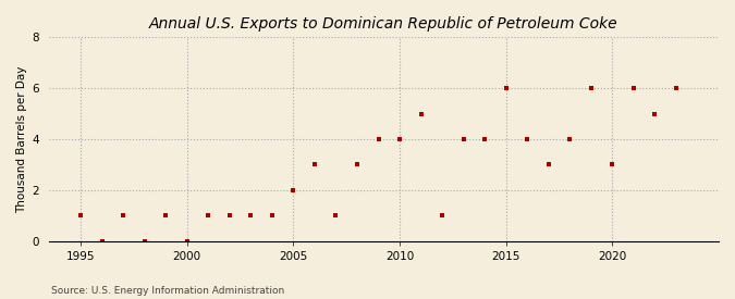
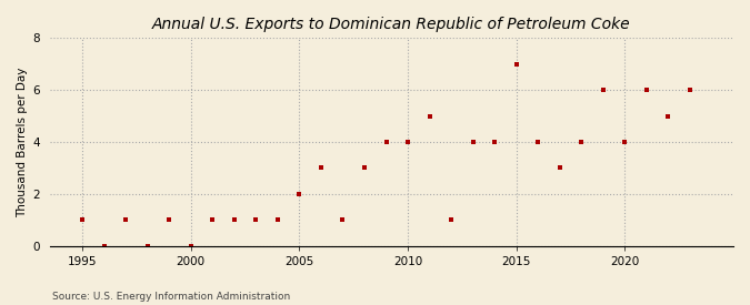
2015: 6 -> 7
2020: 3 -> 4
